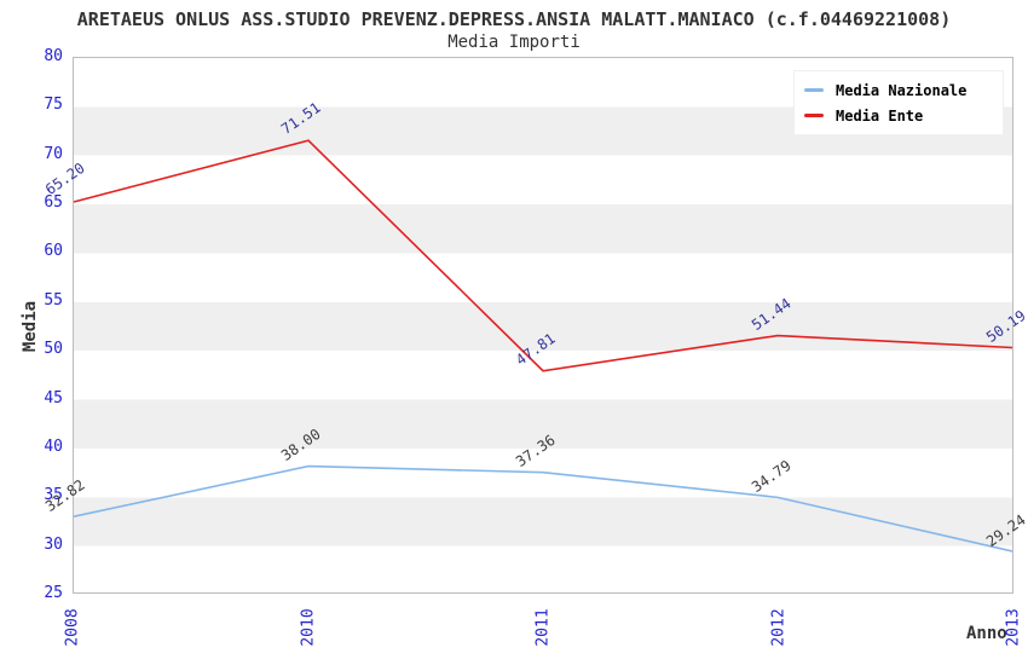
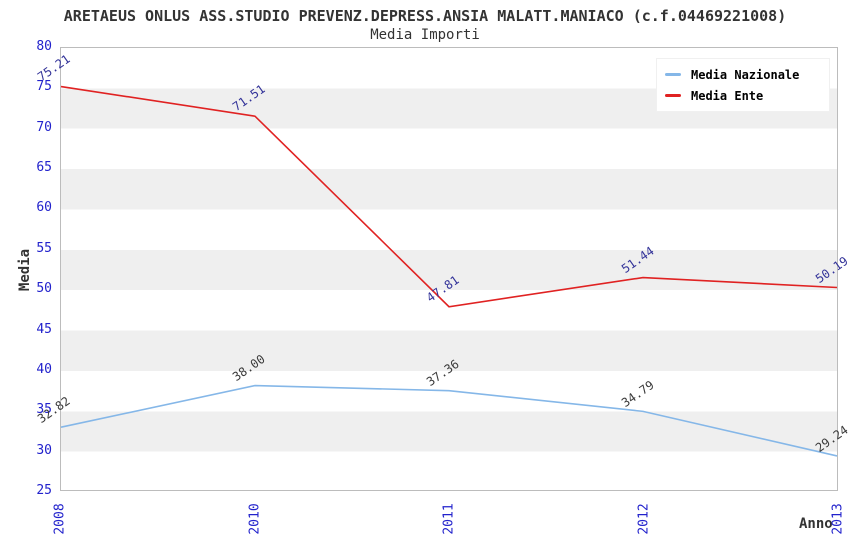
Media Ente/2008: 65.20 -> 75.21
